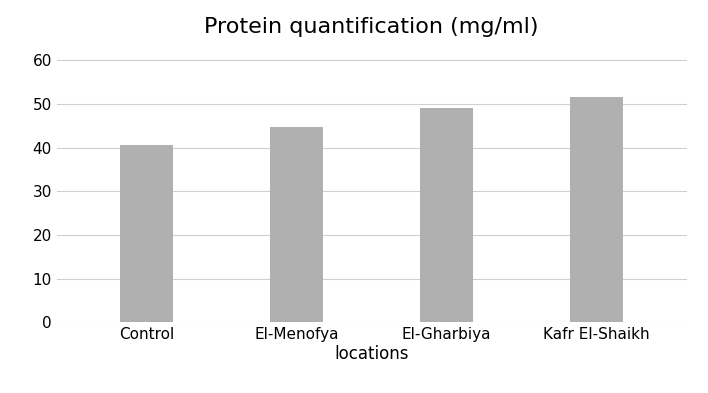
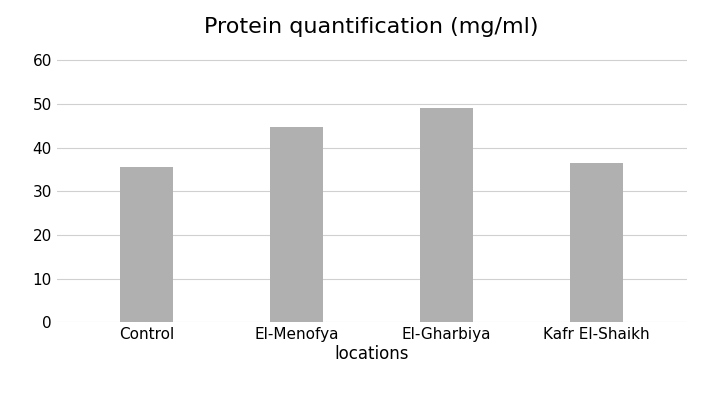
Control: 40.7 -> 35.5
Kafr El-Shaikh: 51.7 -> 36.5
